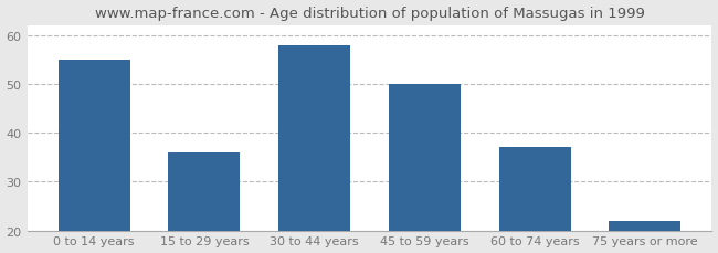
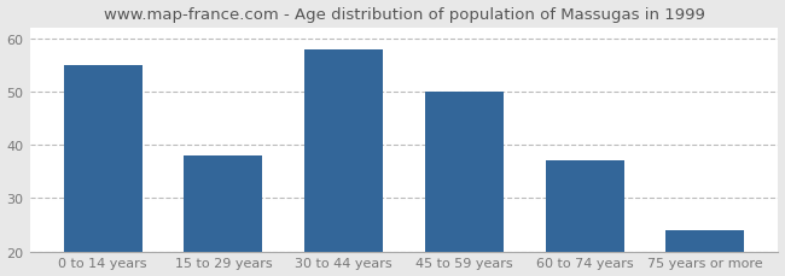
15 to 29 years: 36 -> 38
75 years or more: 22 -> 24
